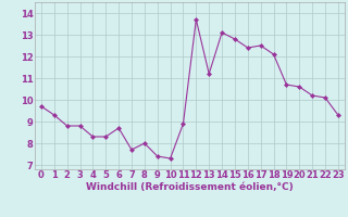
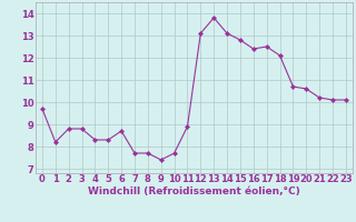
1: 9.3 -> 8.2
8: 8.0 -> 7.7
10: 7.3 -> 7.7
12: 13.7 -> 13.1
13: 11.2 -> 13.8
23: 9.3 -> 10.1
